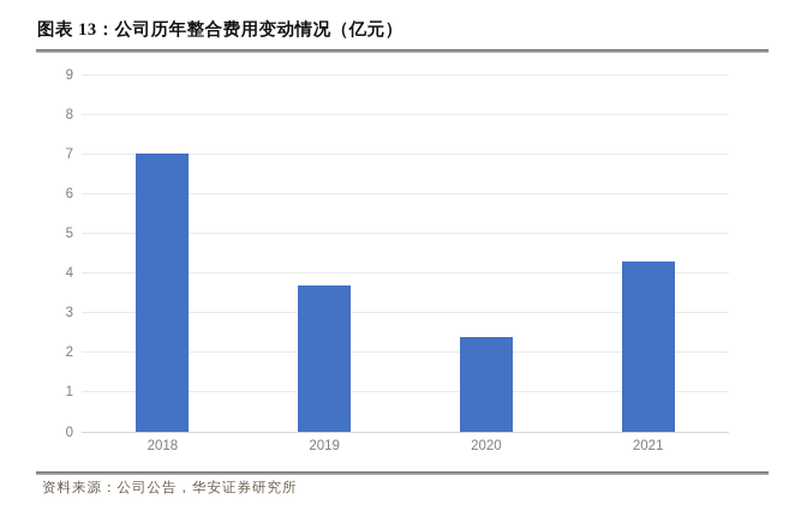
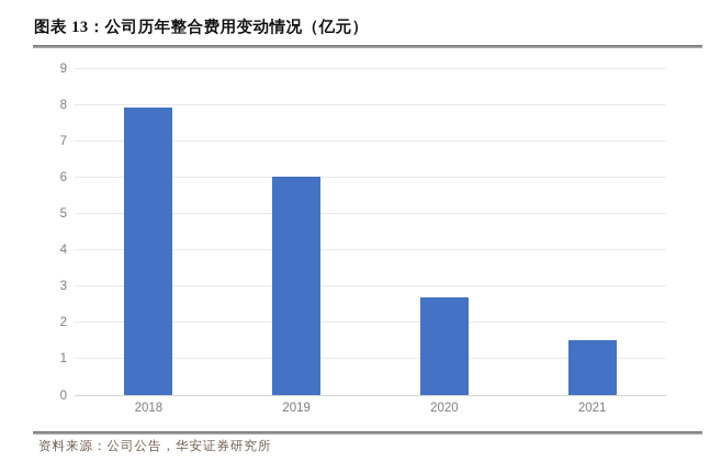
2018: 7.0 -> 7.9
2019: 3.7 -> 6.0
2020: 2.4 -> 2.7
2021: 4.3 -> 1.5
